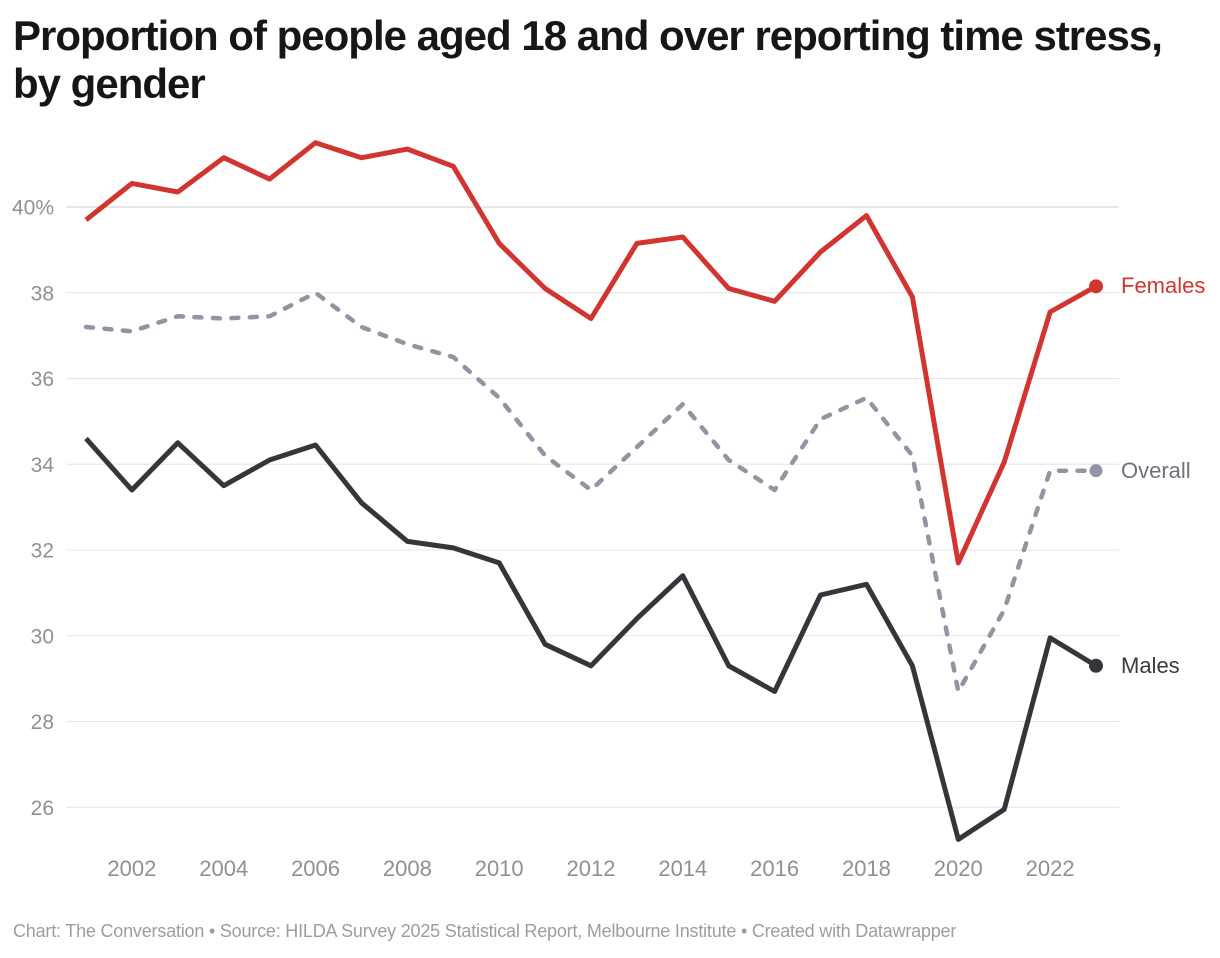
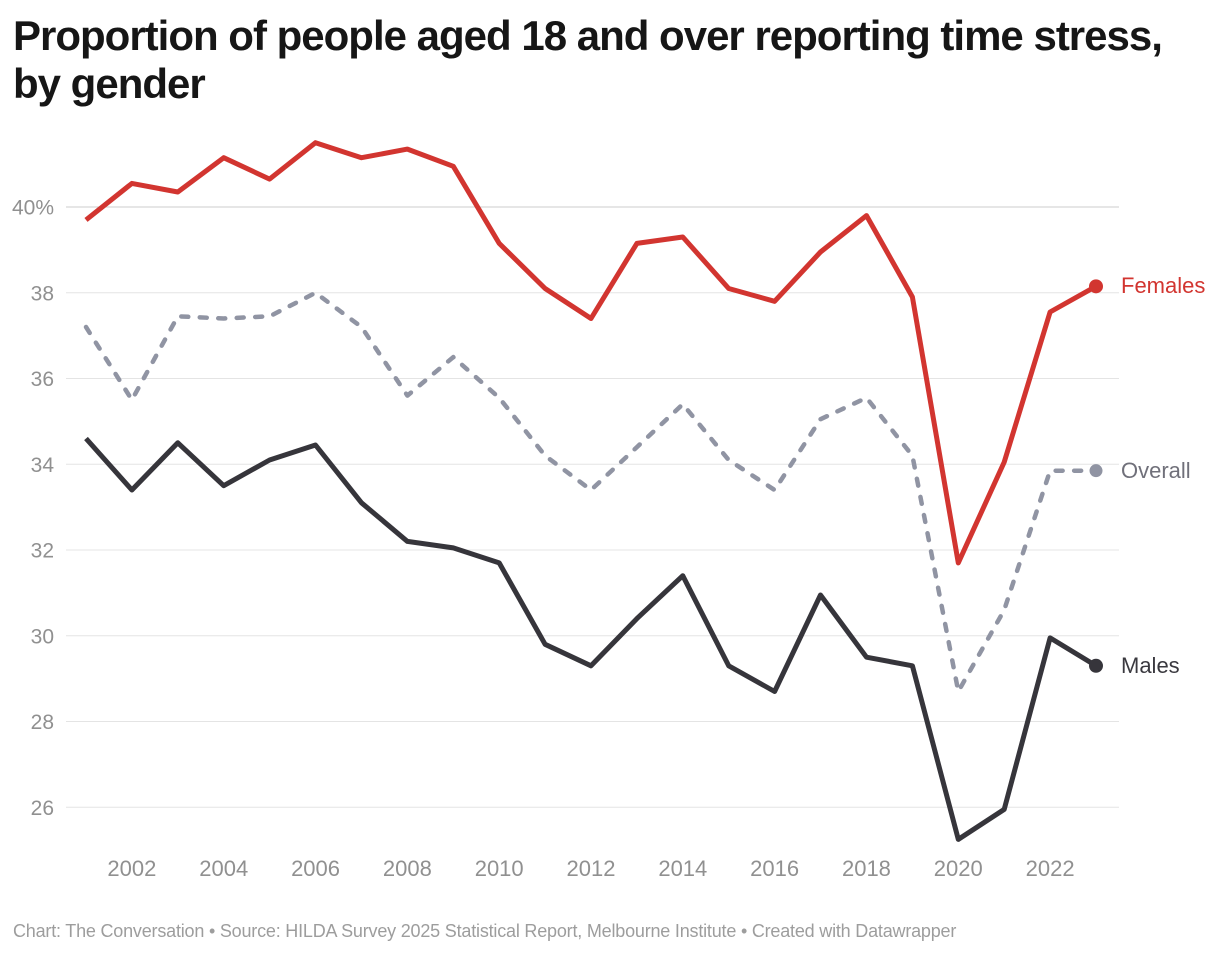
Overall/2002: 37.1% -> 35.5%
Overall/2008: 36.8% -> 35.6%
Males/2018: 31.2% -> 29.5%
